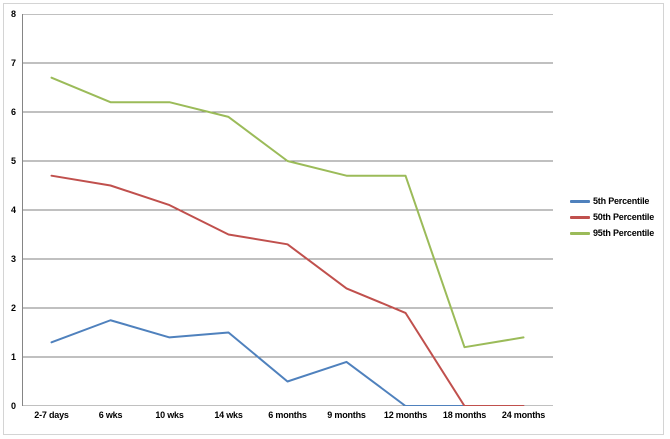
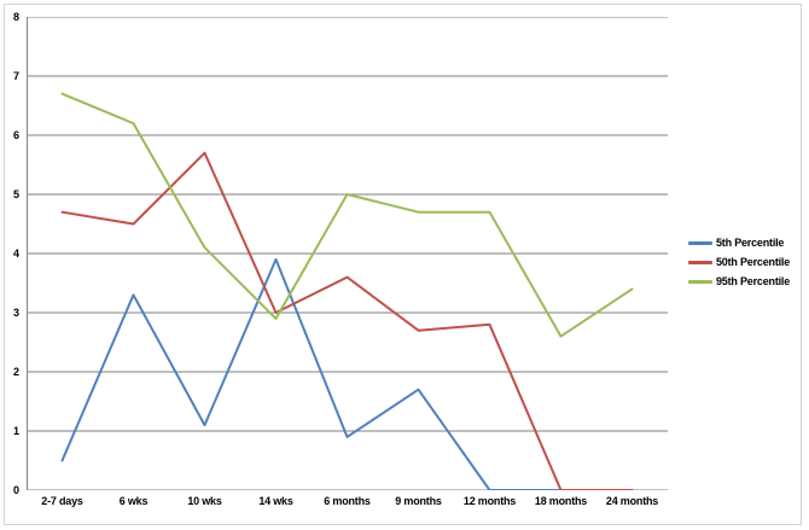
5th Percentile/2-7 days: 1.3 -> 0.5
5th Percentile/6 wks: 1.8 -> 3.3
5th Percentile/10 wks: 1.4 -> 1.1
50th Percentile/10 wks: 4.1 -> 5.7
95th Percentile/10 wks: 6.2 -> 4.1
5th Percentile/14 wks: 1.5 -> 3.9
50th Percentile/14 wks: 3.5 -> 3.0
95th Percentile/14 wks: 5.9 -> 2.9
5th Percentile/6 months: 0.5 -> 0.9
50th Percentile/6 months: 3.3 -> 3.6
5th Percentile/9 months: 0.9 -> 1.7
50th Percentile/9 months: 2.4 -> 2.7
50th Percentile/12 months: 1.9 -> 2.8
95th Percentile/18 months: 1.2 -> 2.6
95th Percentile/24 months: 1.4 -> 3.4
